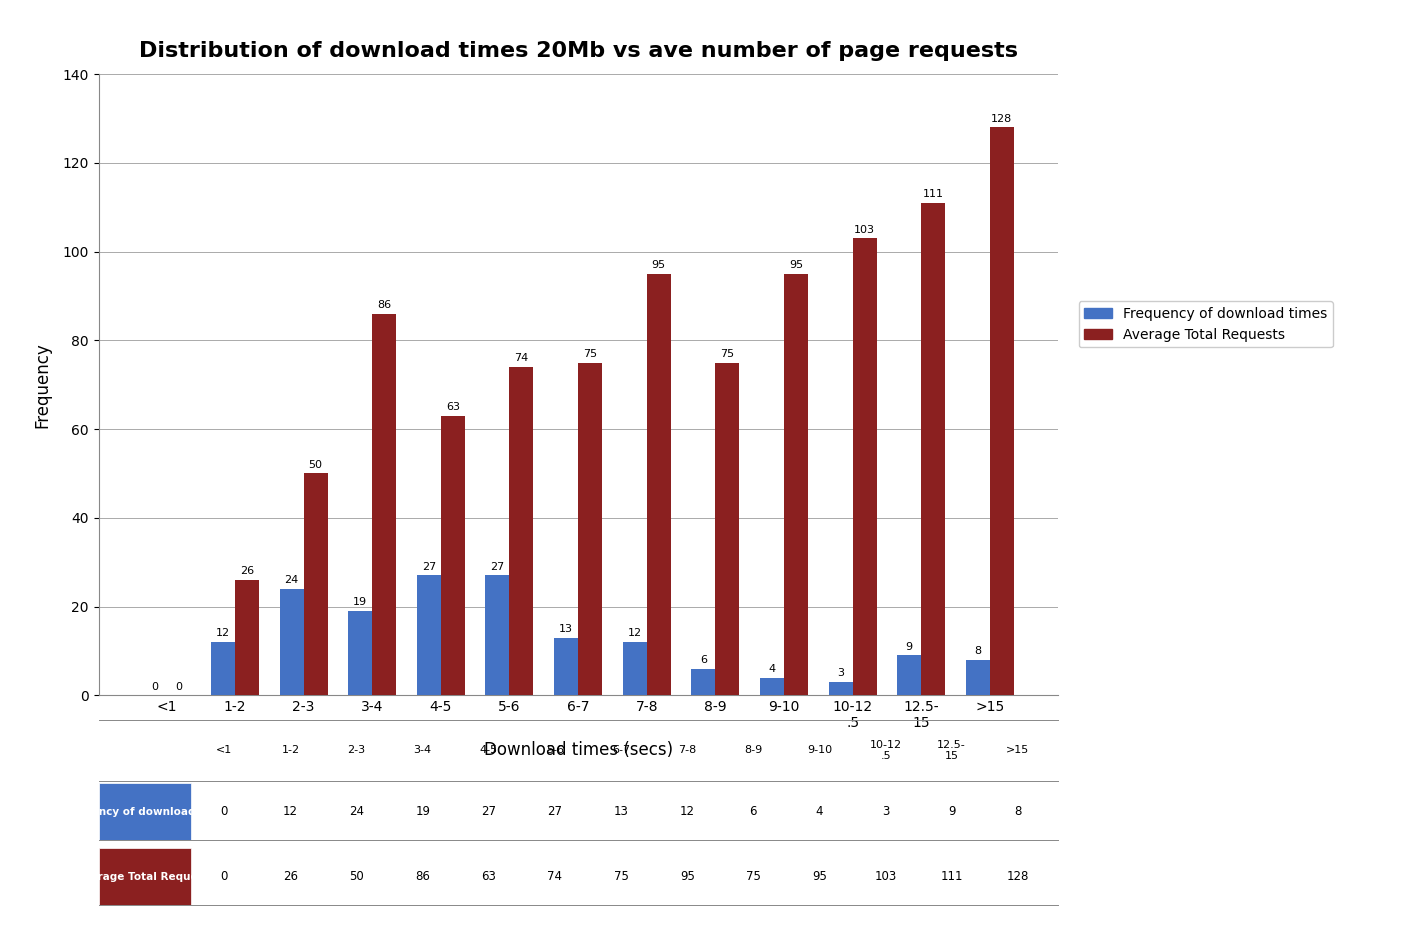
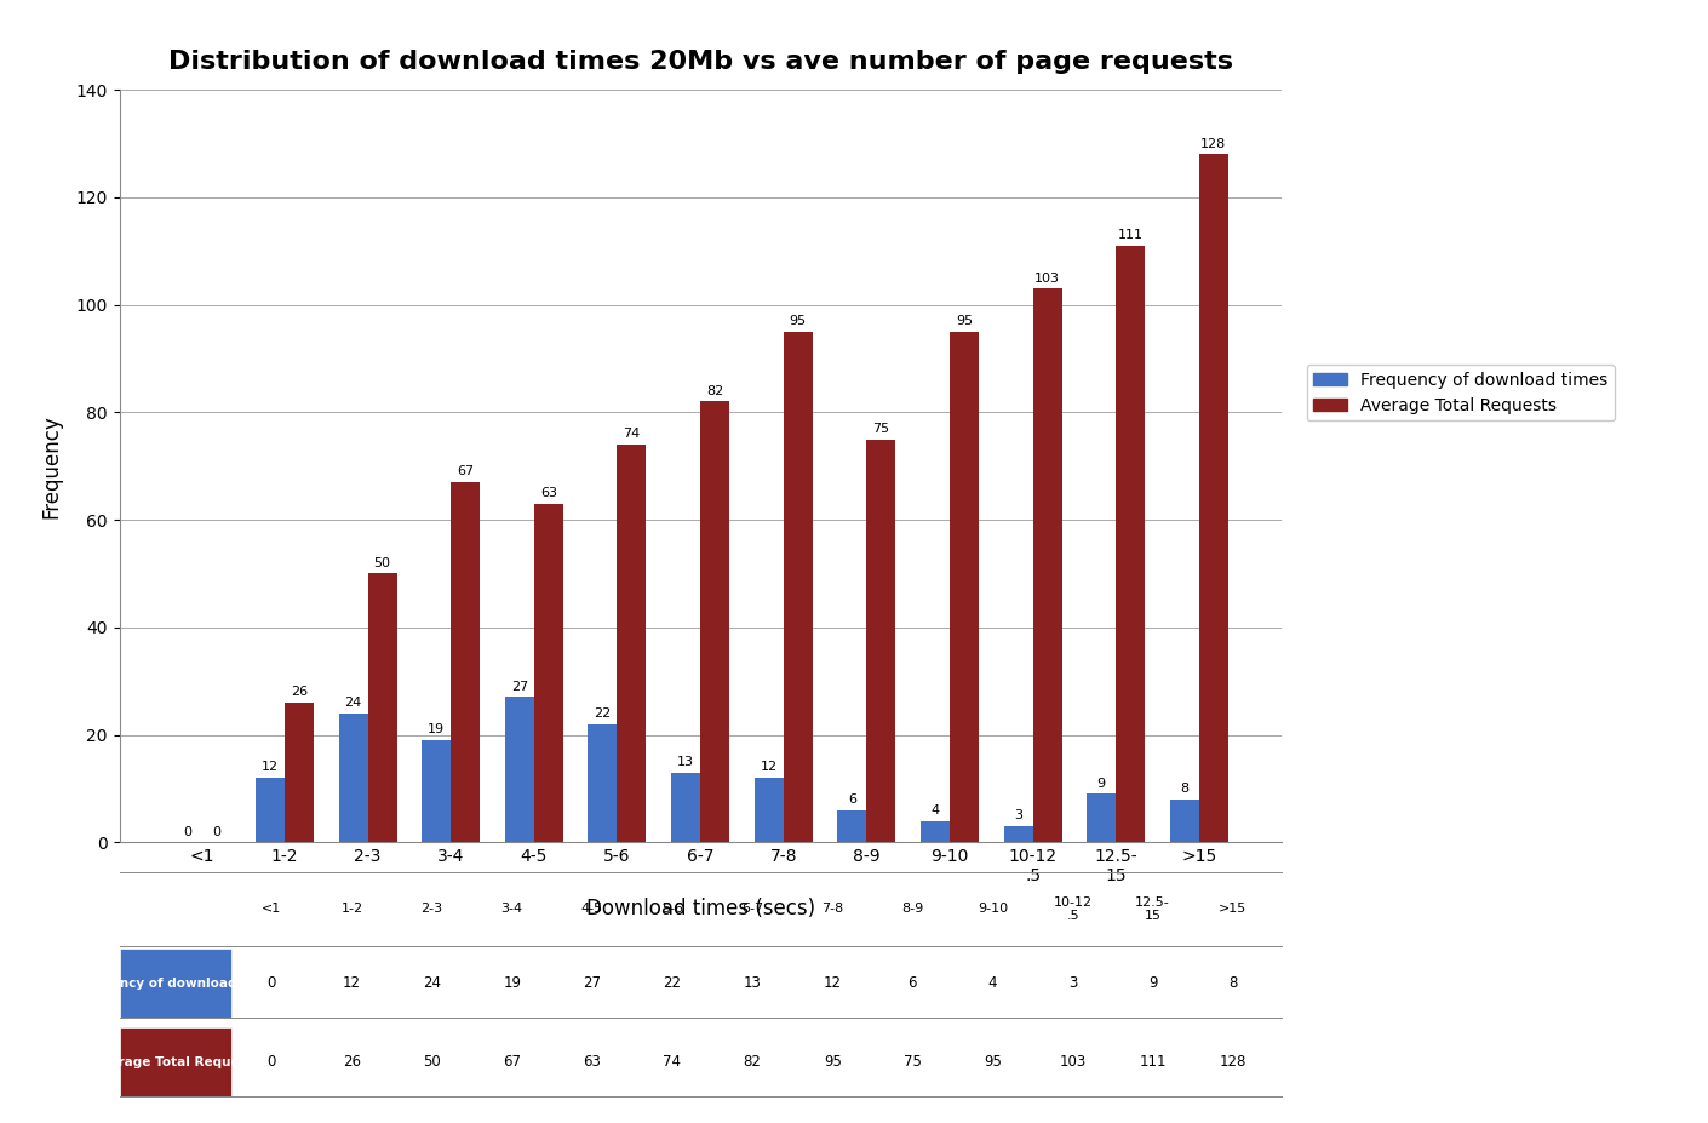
Average Total Requests/3-4: 86 -> 67
Frequency of download times/5-6: 27 -> 22
Average Total Requests/6-7: 75 -> 82
